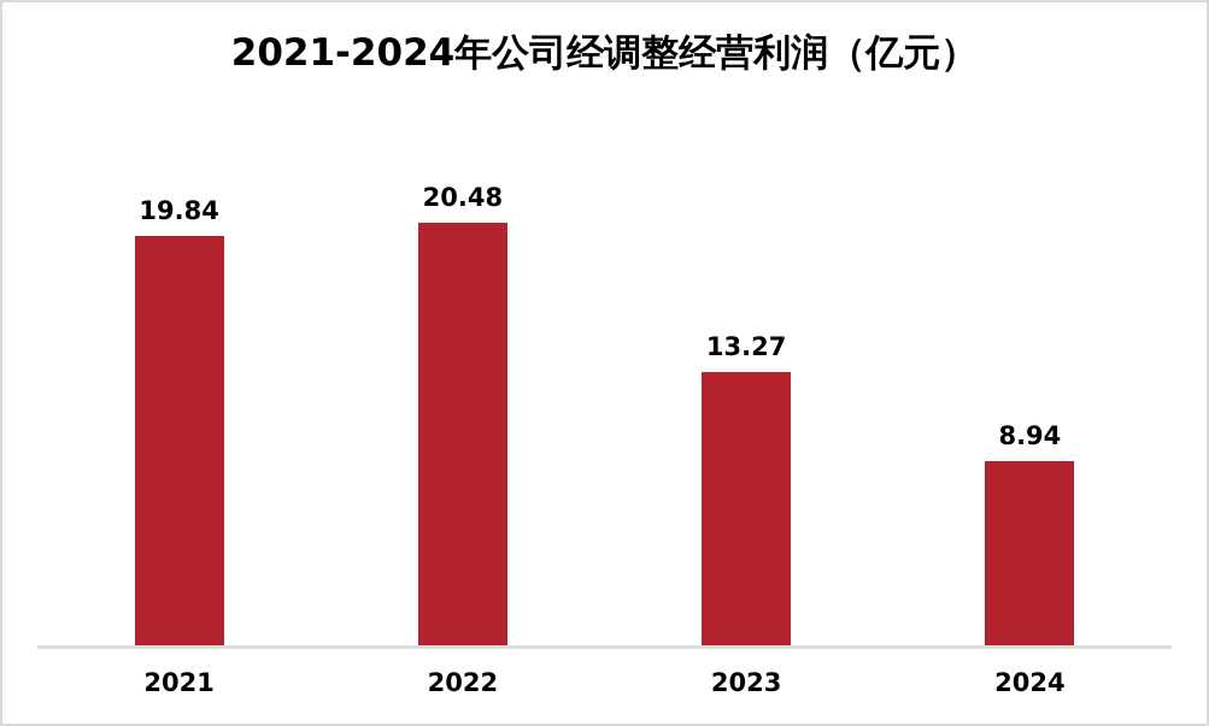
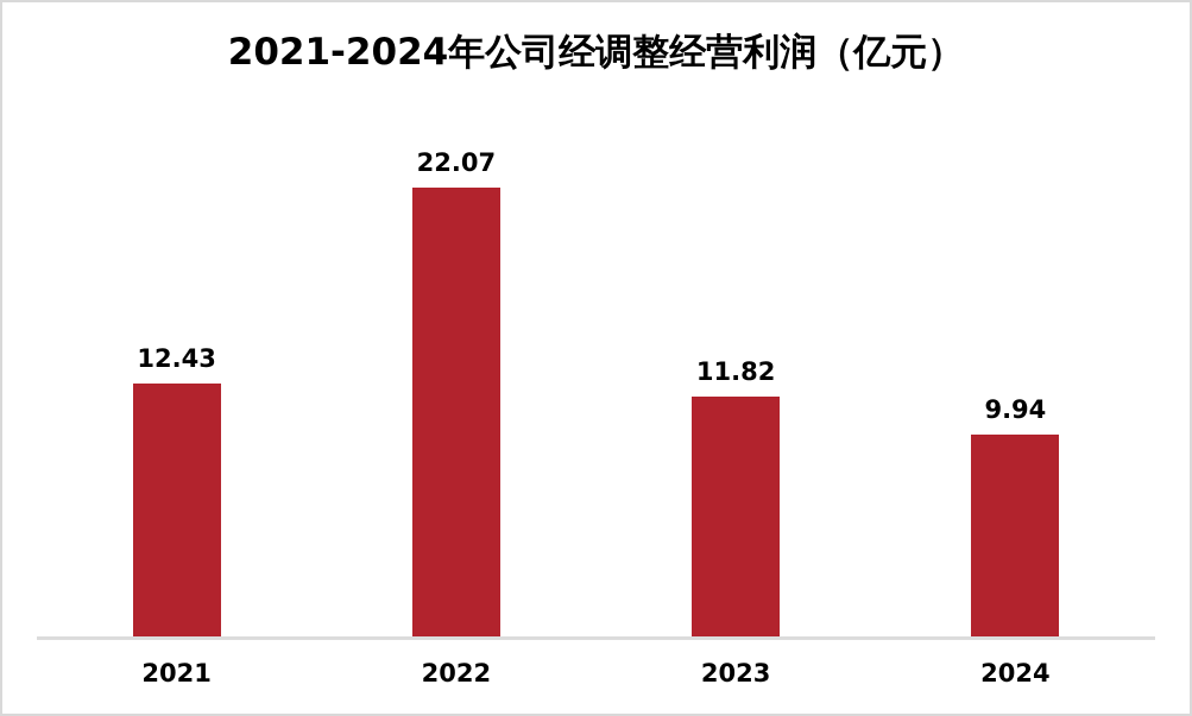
2021: 19.84 -> 12.43
2022: 20.48 -> 22.07
2023: 13.27 -> 11.82
2024: 8.94 -> 9.94
